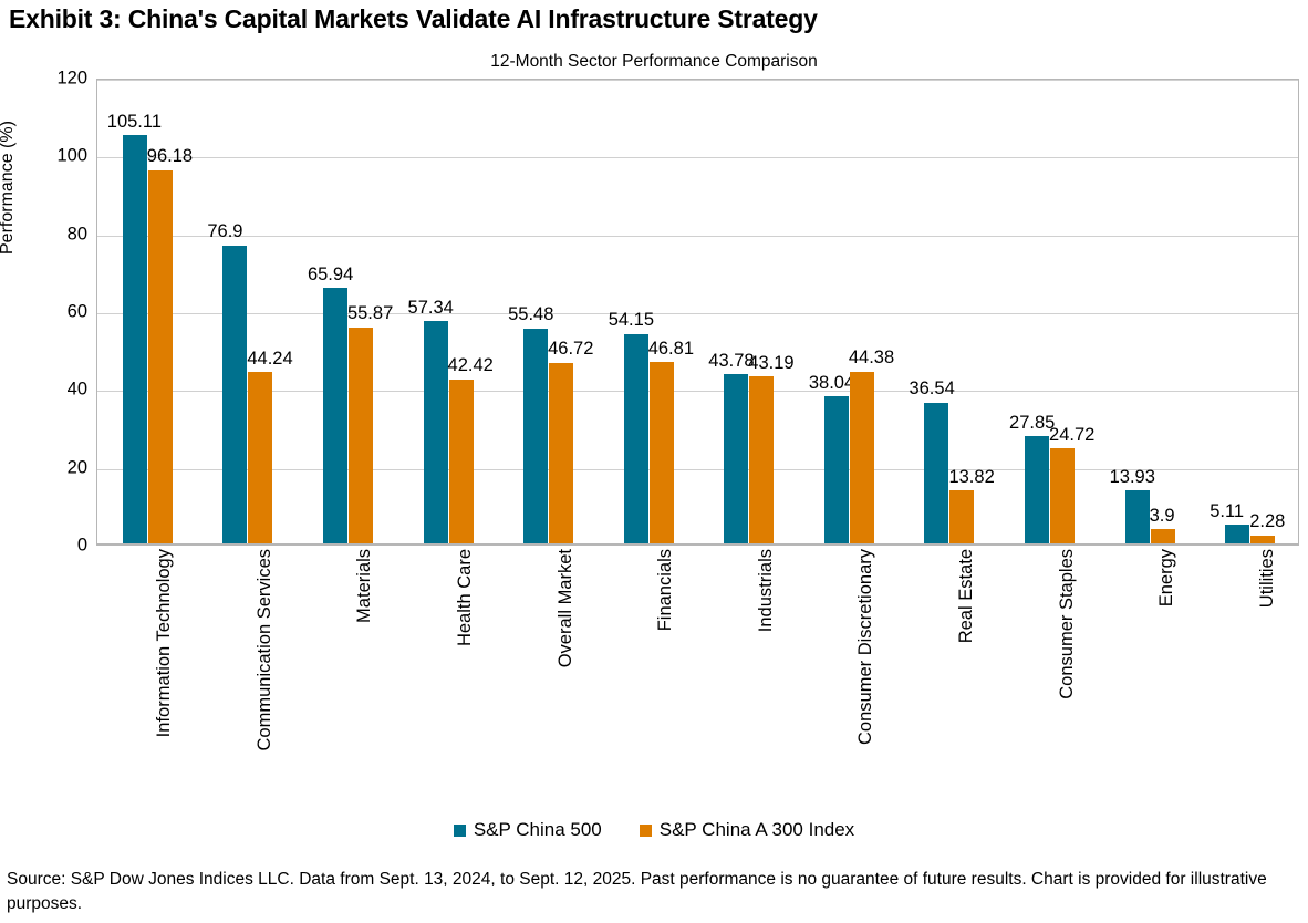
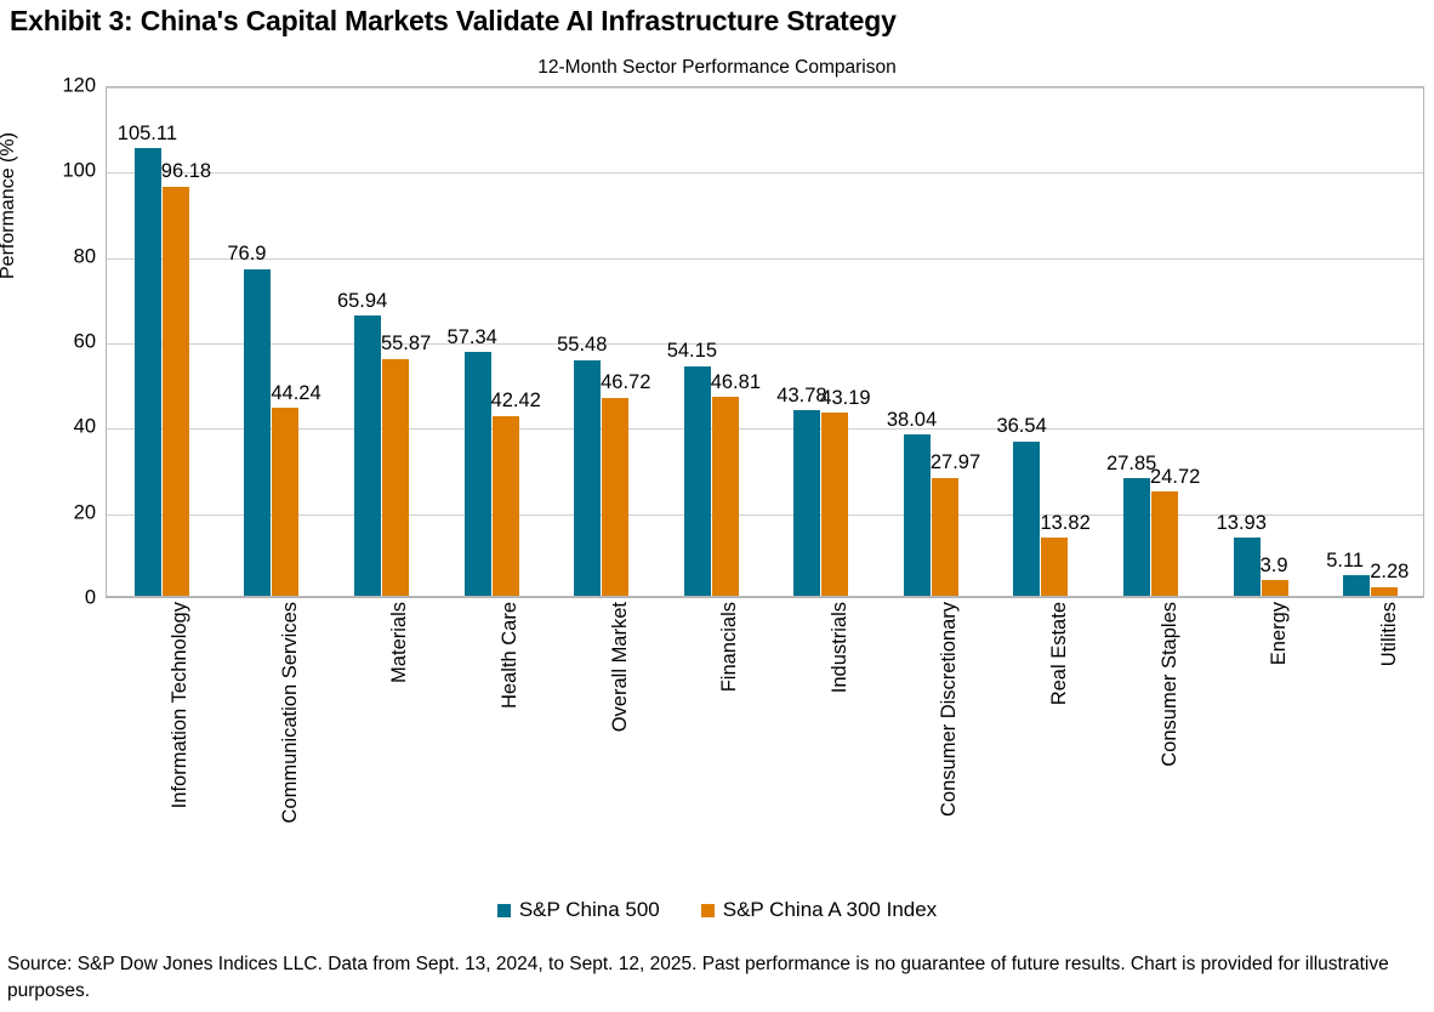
S&P China A 300 Index/Consumer Discretionary: 44.38 -> 27.97
